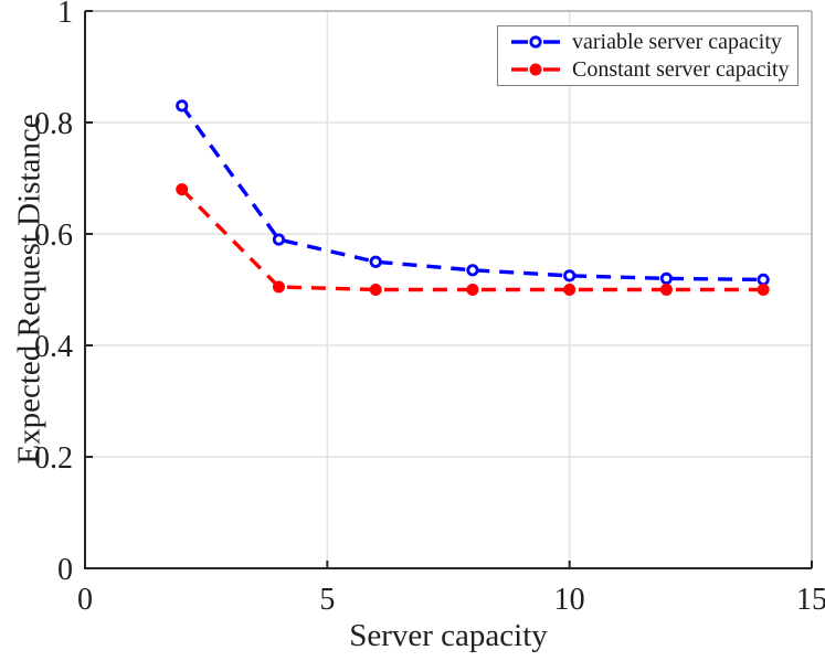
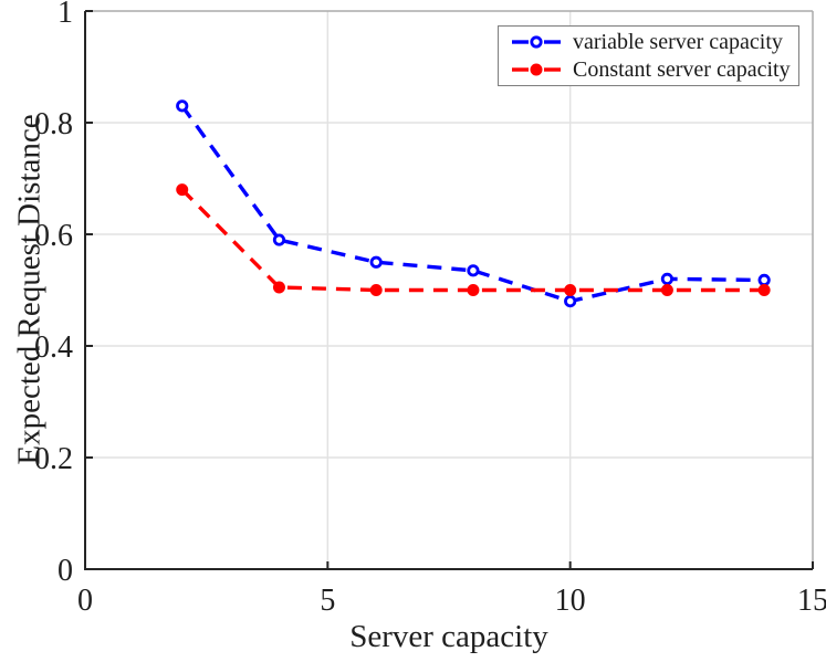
variable server capacity/10: 0.53 -> 0.48
